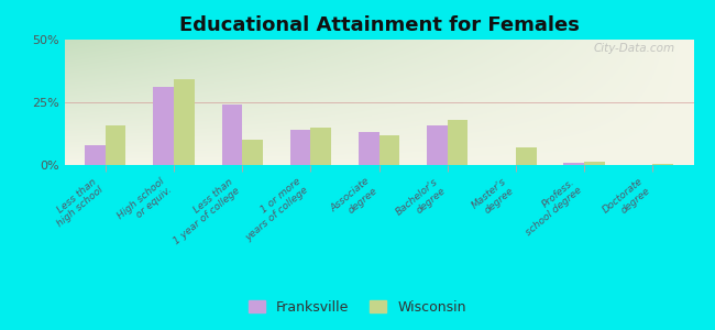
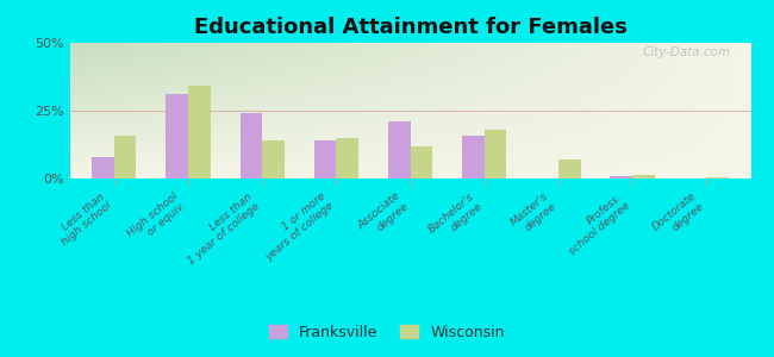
Wisconsin/Less than 1 year of college: 10.0% -> 14.0%
Franksville/Associate degree: 13% -> 21%
